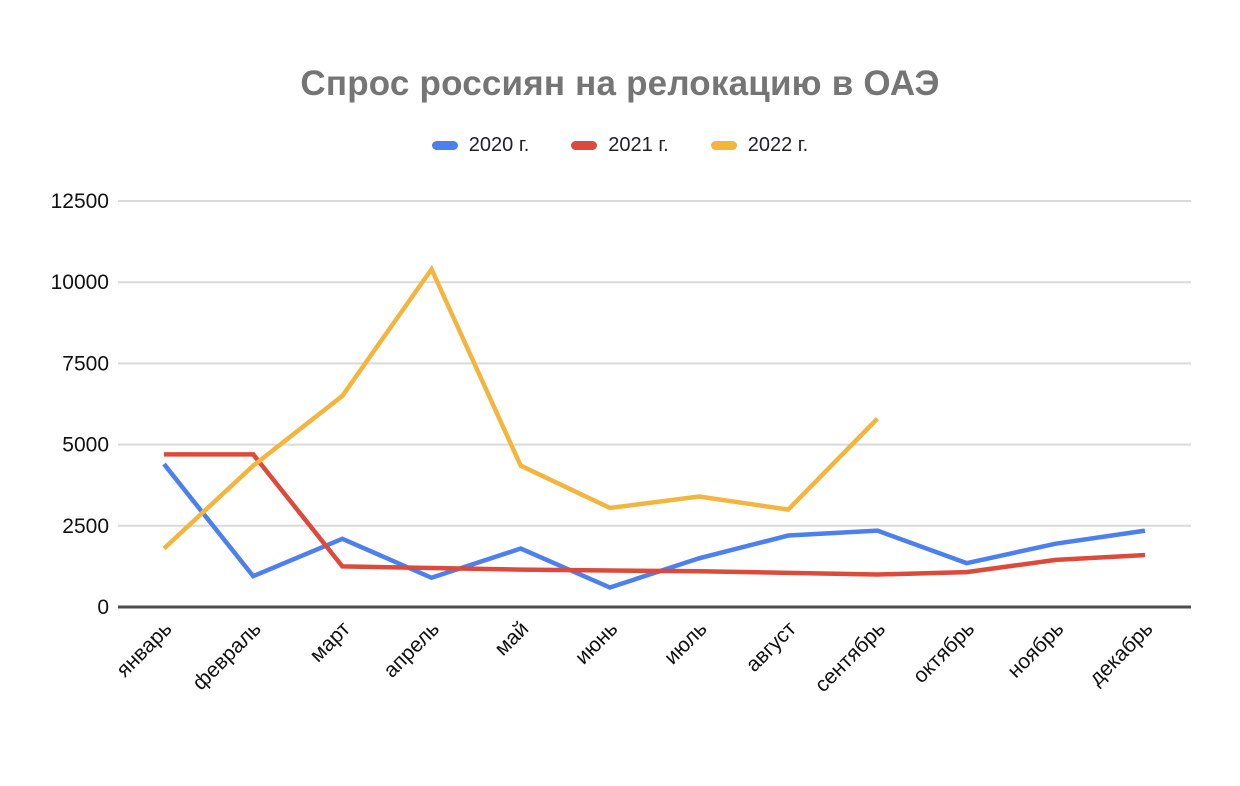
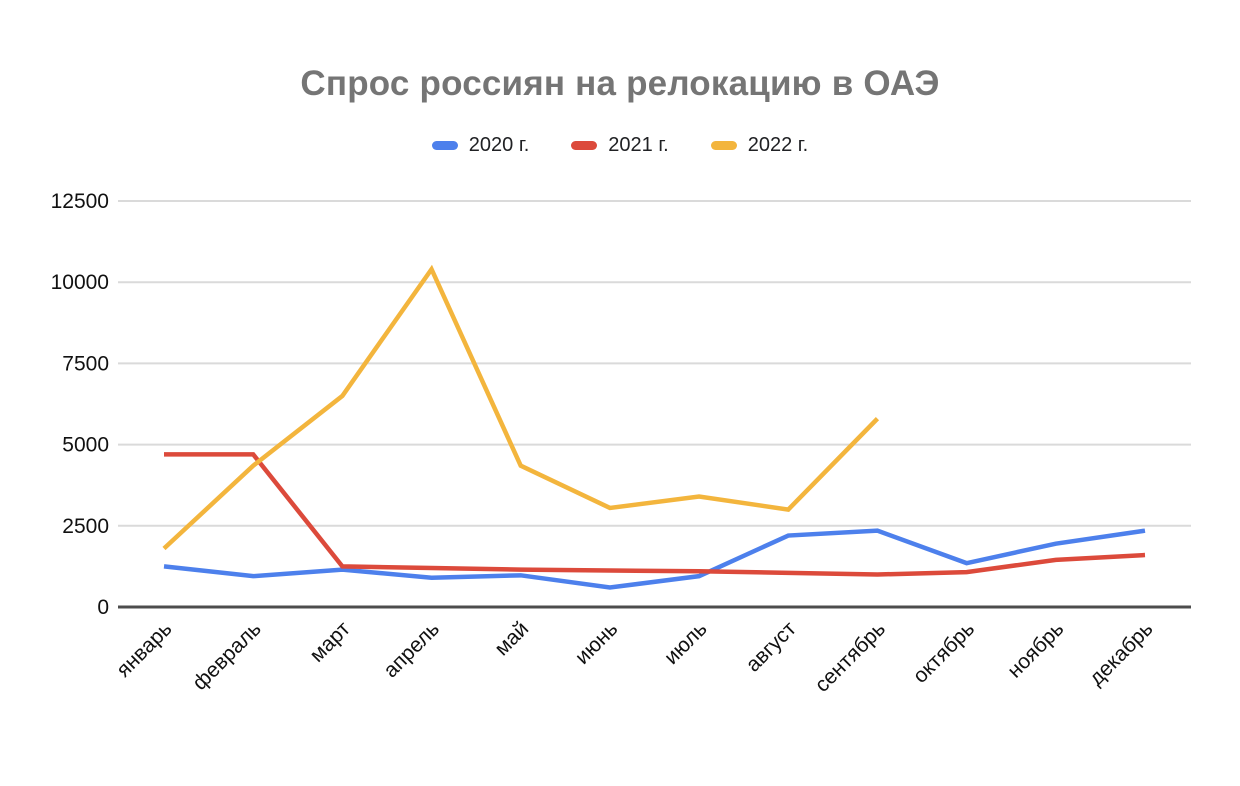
2020 г./январь: 4400 -> 1200
2020 г./март: 2100 -> 1200
2020 г./май: 1800 -> 1000
2020 г./июль: 1500 -> 1000
